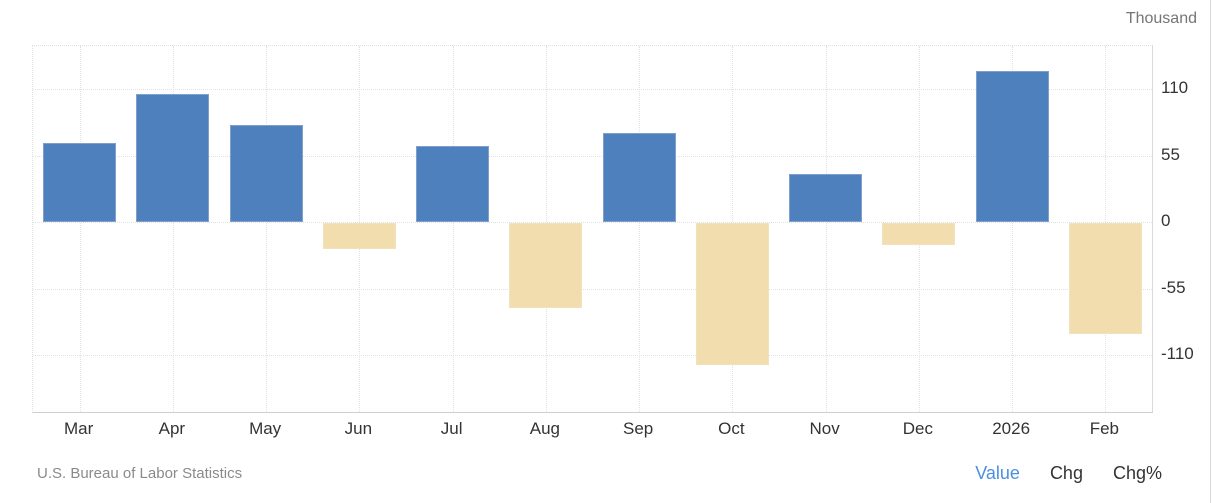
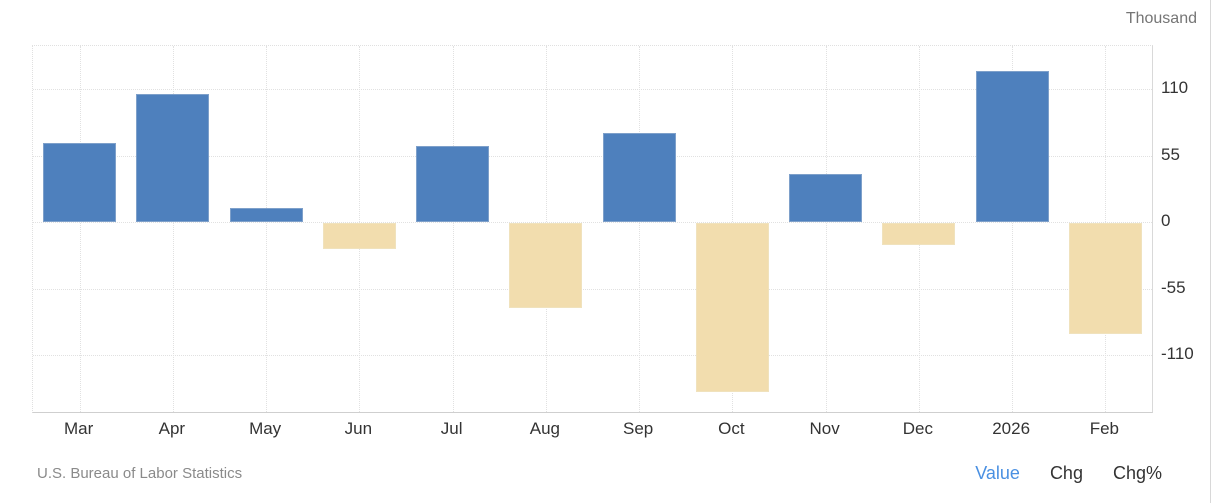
May: 81 -> 12
Oct: -117 -> -140
